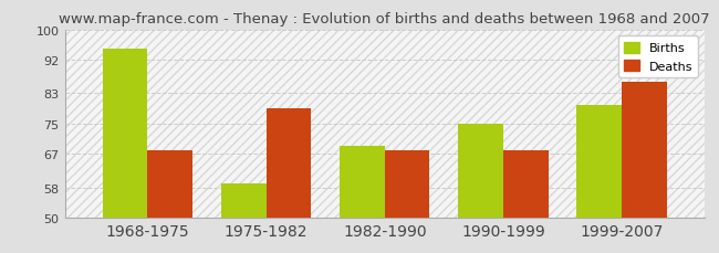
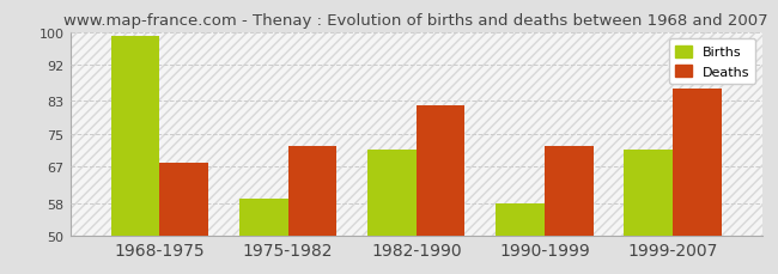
Births/1968-1975: 95 -> 99
Deaths/1975-1982: 79 -> 72
Births/1982-1990: 69 -> 71
Deaths/1982-1990: 68 -> 82
Births/1990-1999: 75 -> 58
Deaths/1990-1999: 68 -> 72
Births/1999-2007: 80 -> 71
